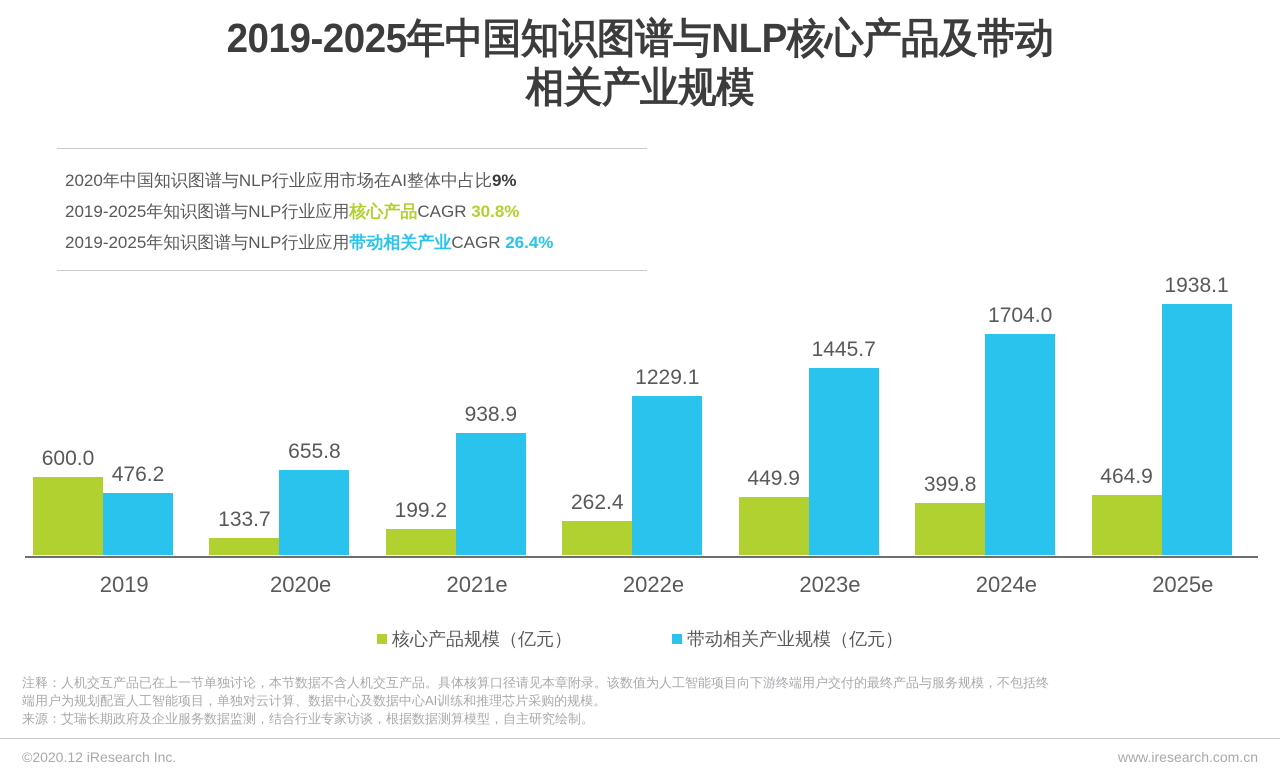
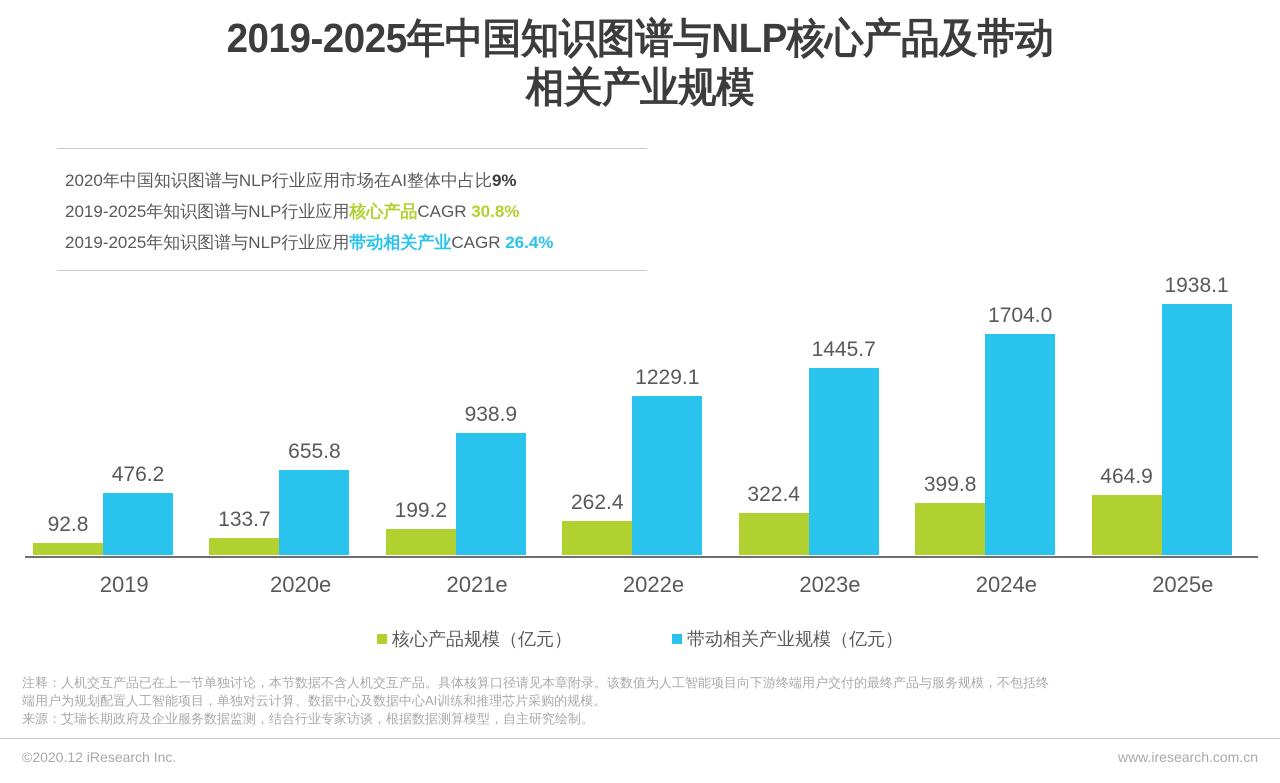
核心产品规模（亿元）/2019: 600.0 -> 92.8
核心产品规模（亿元）/2023e: 449.9 -> 322.4
